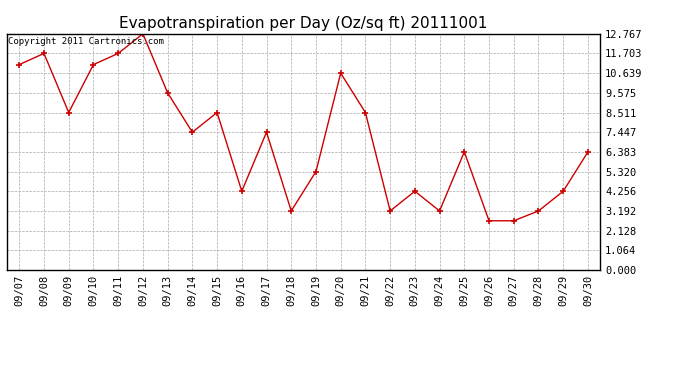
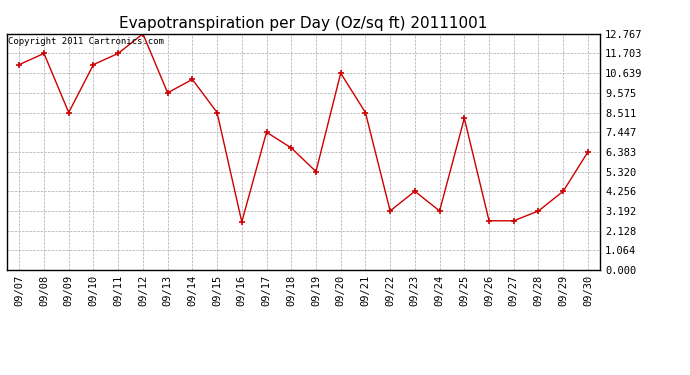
09/14: 7.4 -> 10.3
09/16: 4.3 -> 2.6
09/18: 3.2 -> 6.6
09/25: 6.4 -> 8.2
